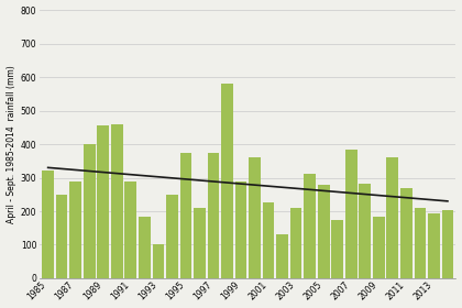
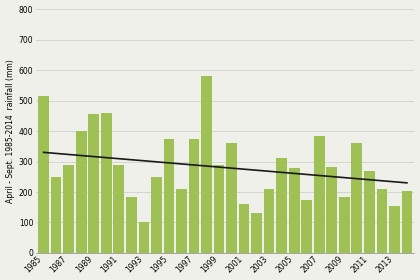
1985: 320 -> 515
2001: 225 -> 160
2013: 193 -> 155
